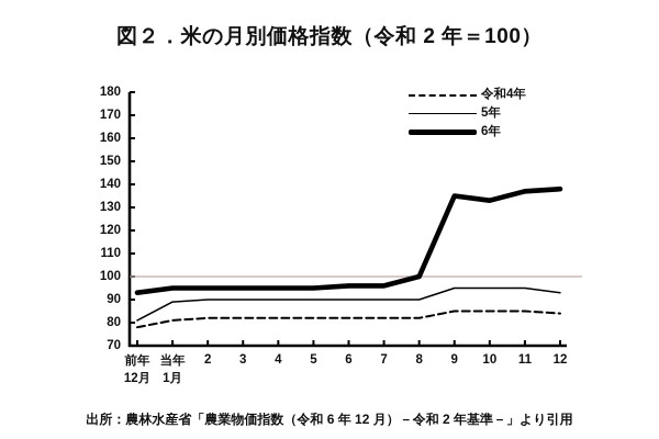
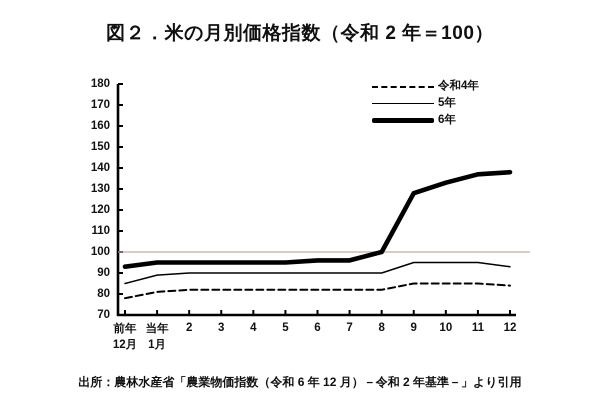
5年/前年12月: 81 -> 85
6年/9: 135 -> 128
